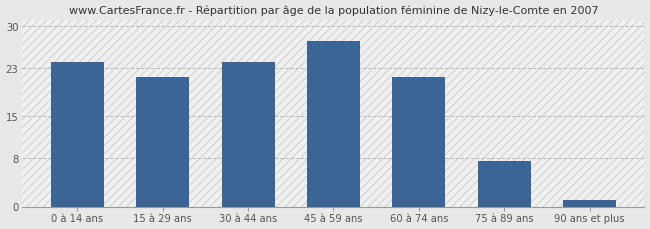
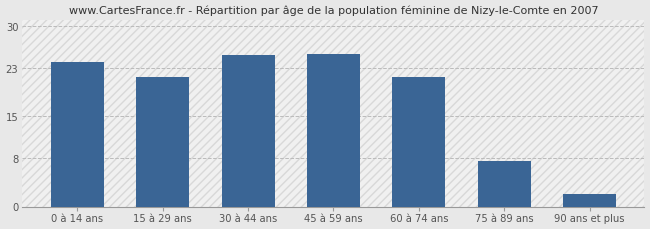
30 à 44 ans: 24.0 -> 25.2
45 à 59 ans: 27.5 -> 25.4
90 ans et plus: 1.0 -> 2.0
